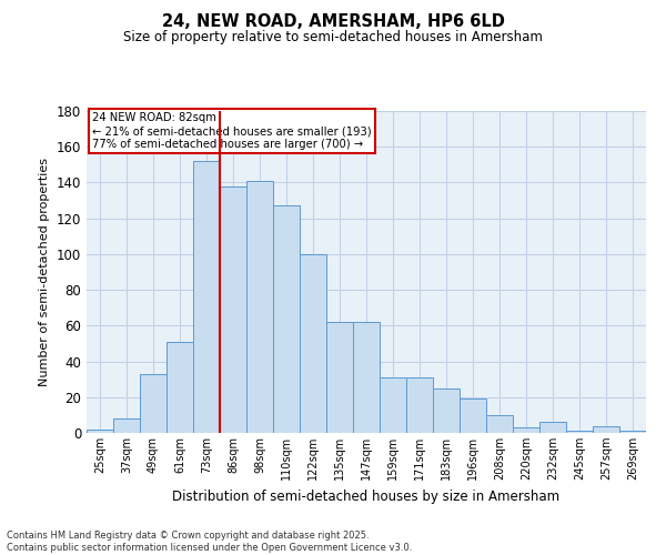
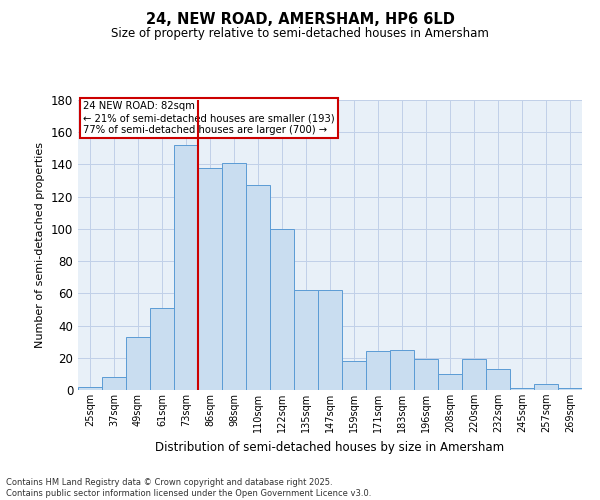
159sqm: 31 -> 18
171sqm: 31 -> 24
220sqm: 3 -> 19
232sqm: 6 -> 13
